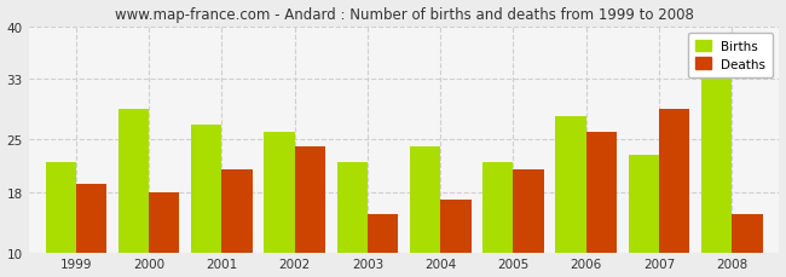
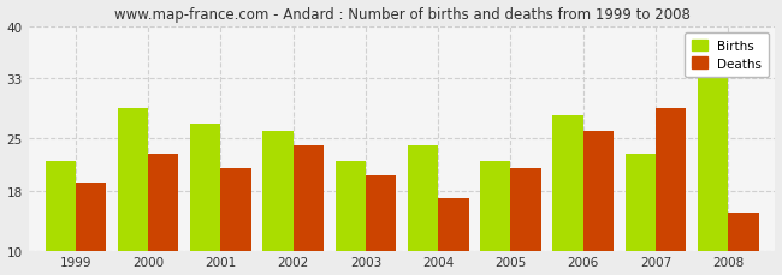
Deaths/2000: 18 -> 23
Deaths/2003: 15 -> 20
